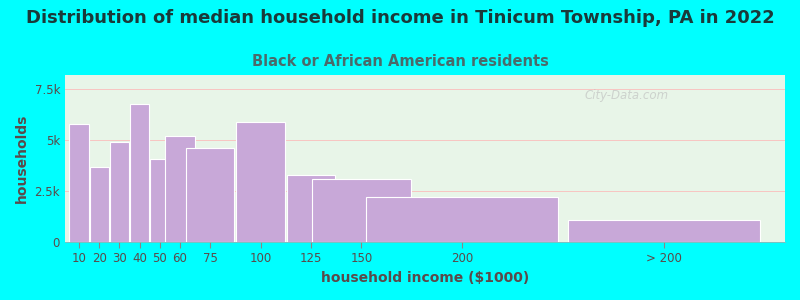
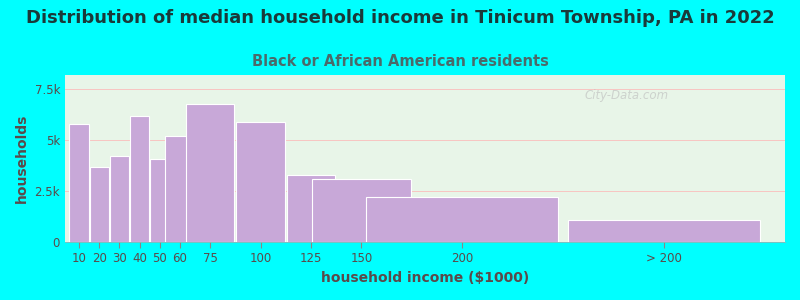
30: 4.9k -> 4.2k
40: 6.8k -> 6.2k
75: 4.6k -> 6.8k
